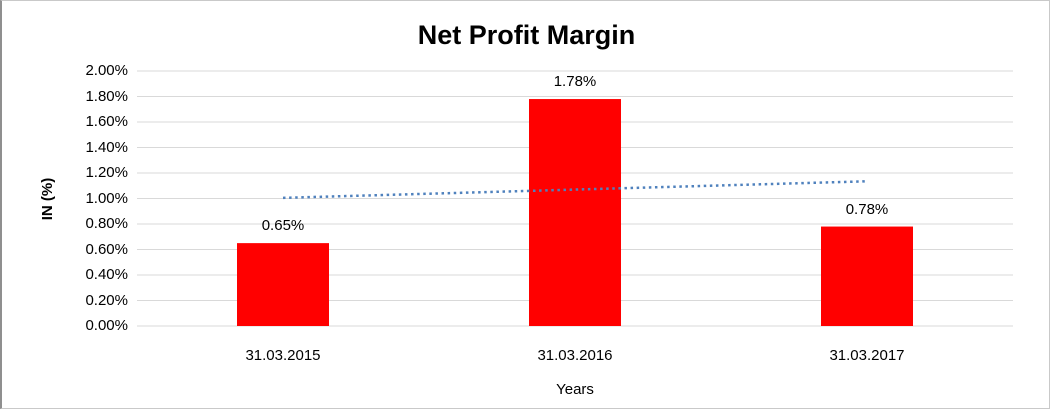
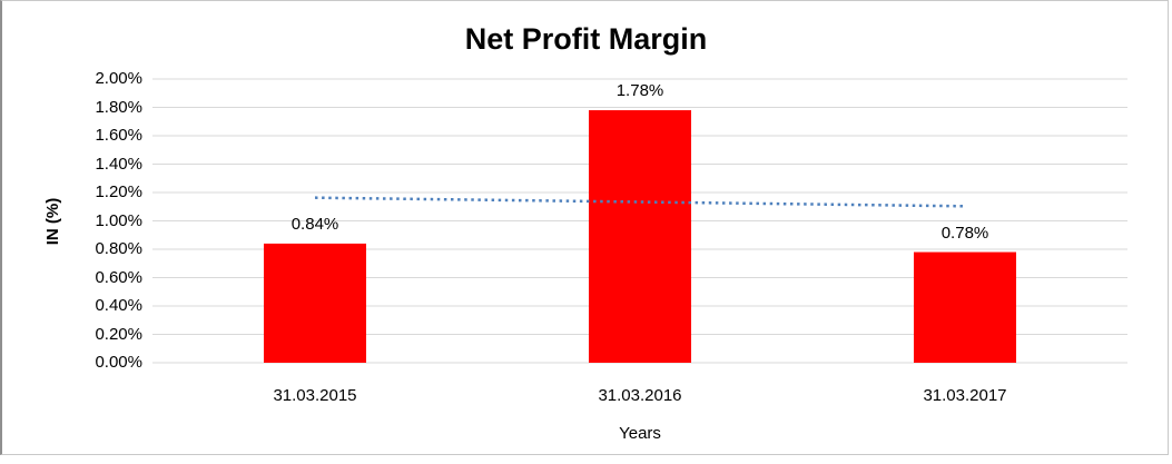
31.03.2015: 0.65% -> 0.84%
